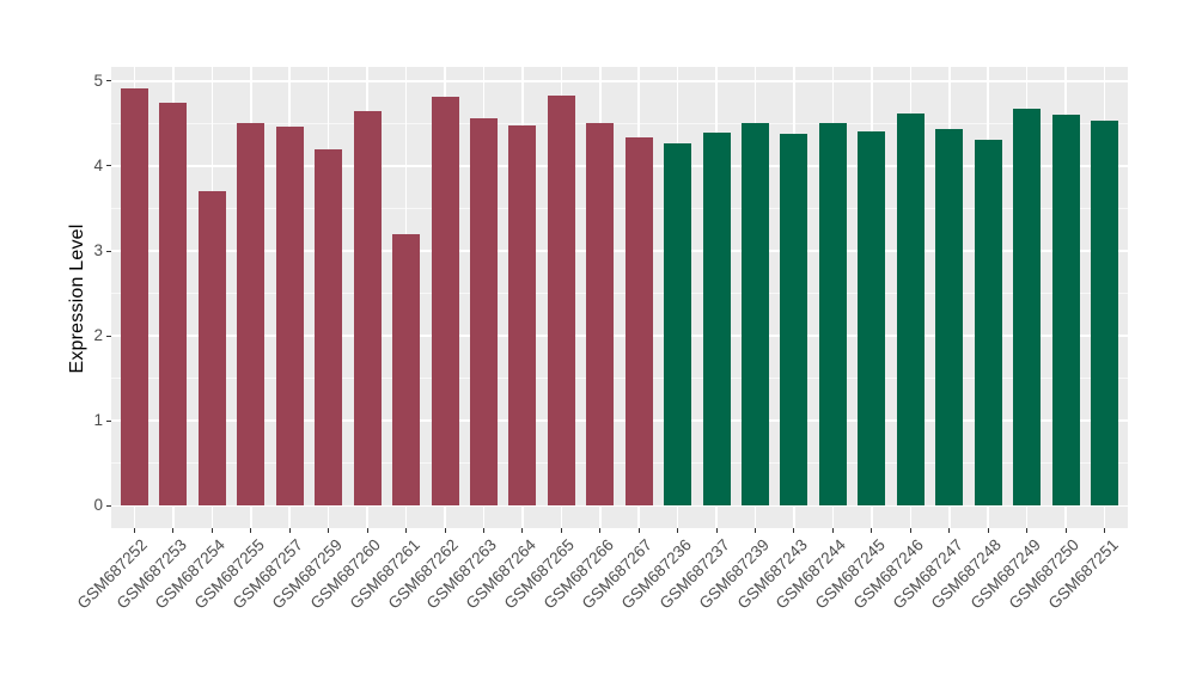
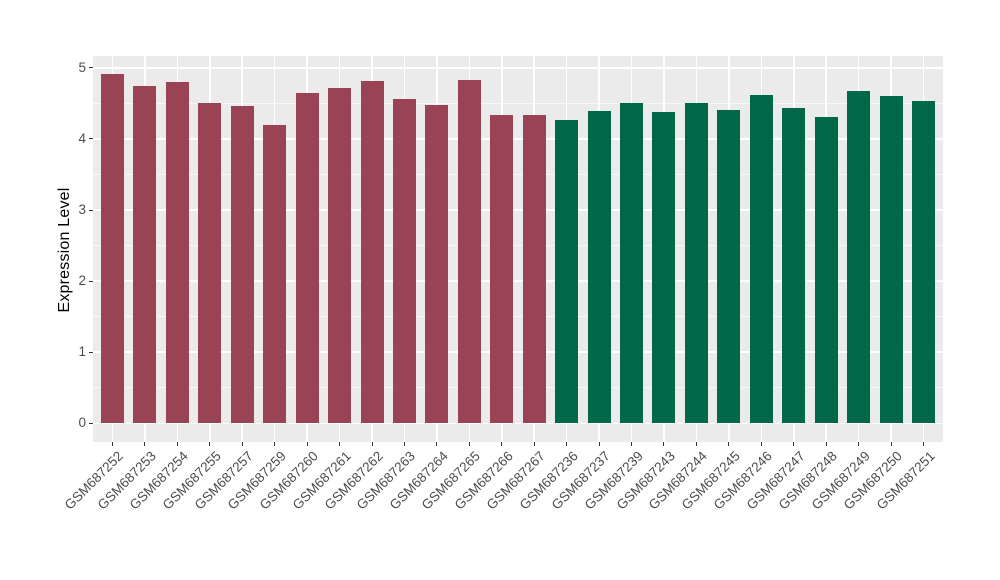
GSM687254: 3.7 -> 4.8
GSM687261: 3.2 -> 4.7
GSM687266: 4.5 -> 4.3
